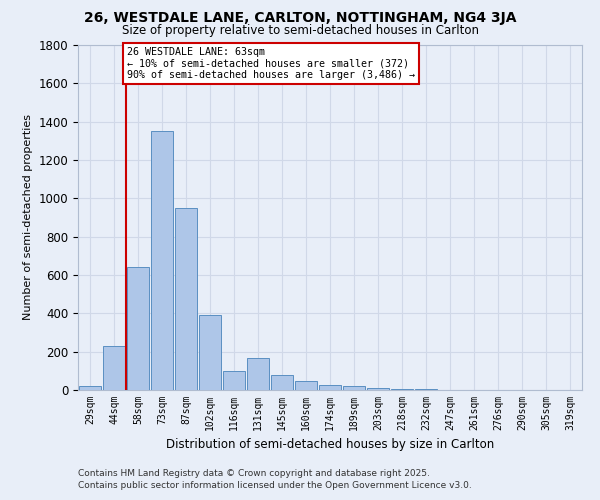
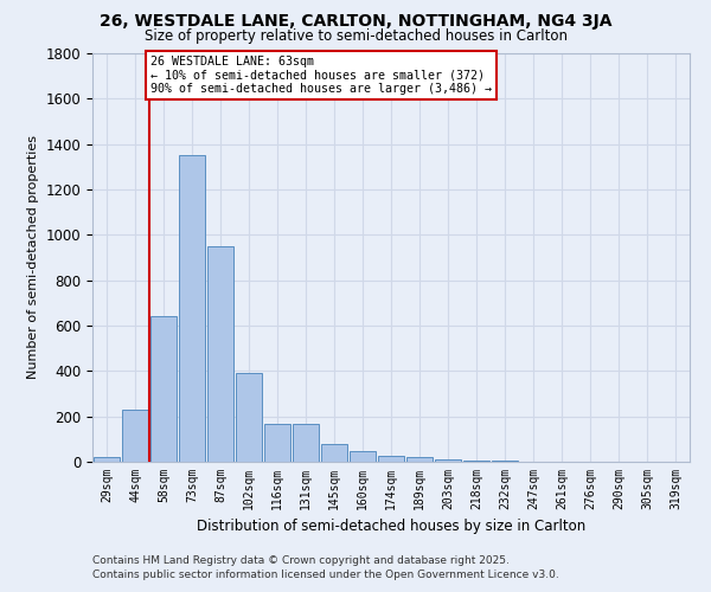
116sqm: 100 -> 160
